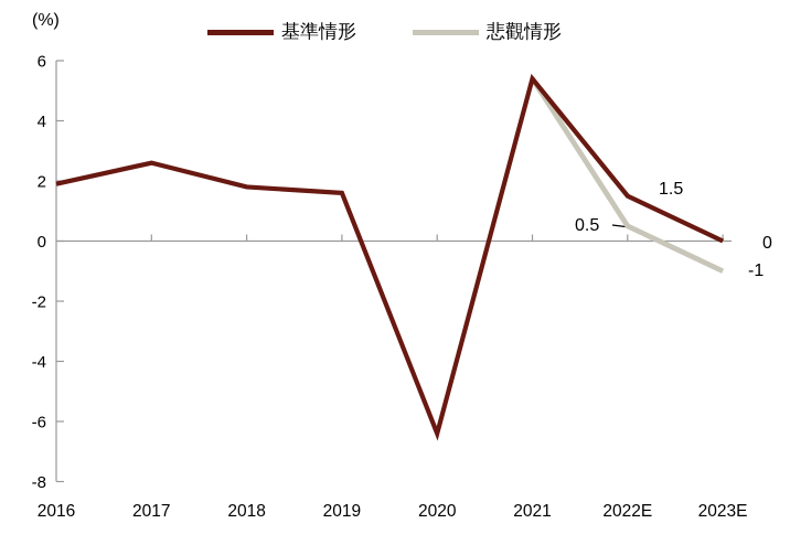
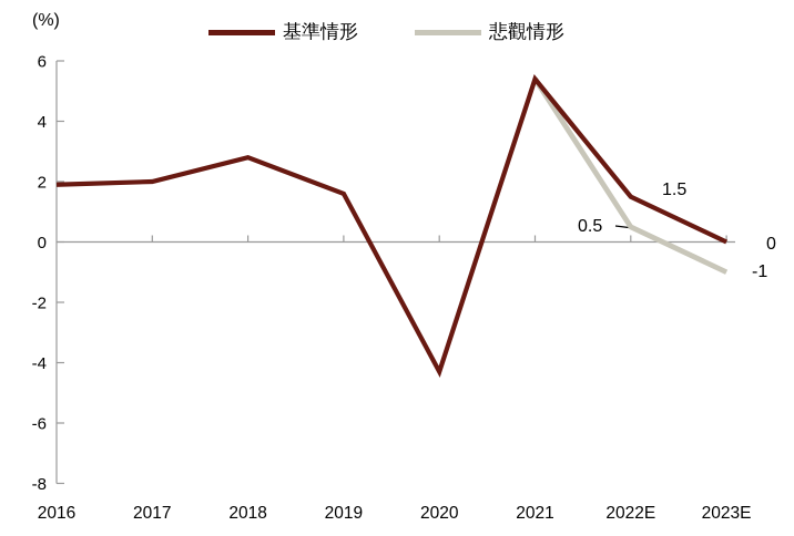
基準情形/2017: 2.6 -> 2.0
基準情形/2018: 1.8 -> 2.8
基準情形/2020: -6.4 -> -4.3
